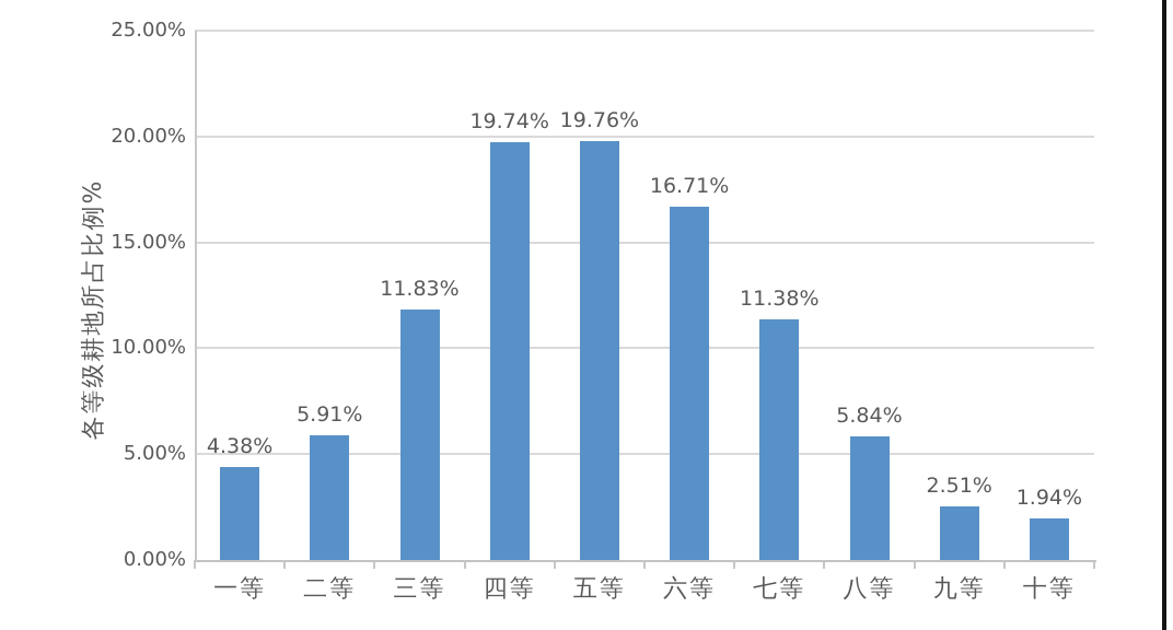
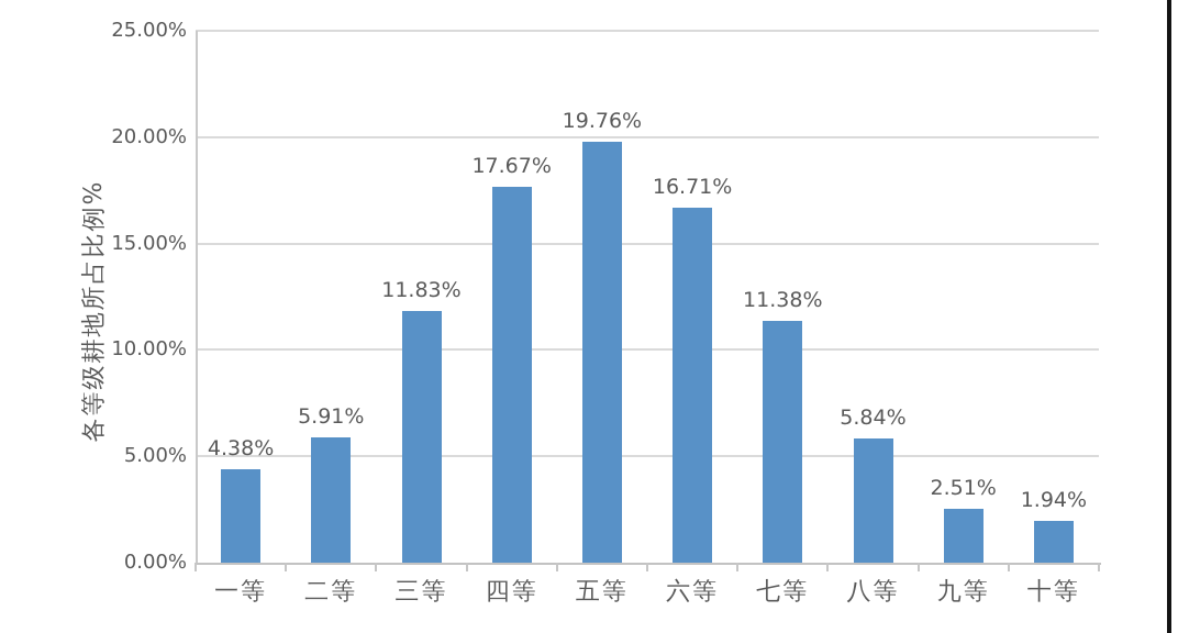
四等: 19.74% -> 17.67%
